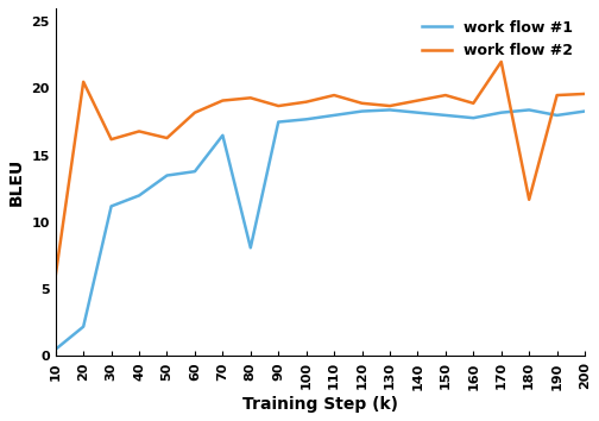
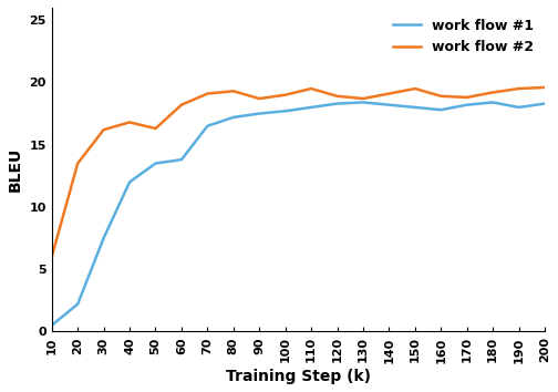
work flow #2/20: 20.5 -> 13.5
work flow #1/30: 11.2 -> 7.5
work flow #1/80: 8.1 -> 17.2
work flow #2/170: 22.0 -> 18.8
work flow #2/180: 11.7 -> 19.2
